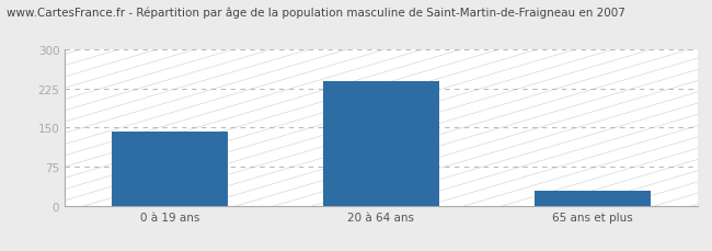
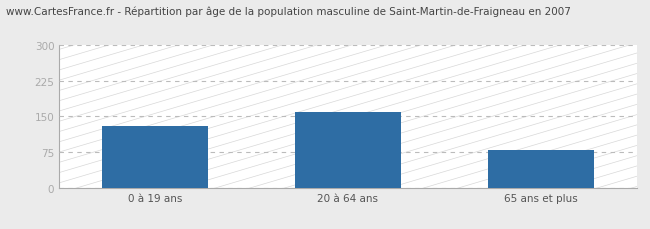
0 à 19 ans: 143 -> 130
20 à 64 ans: 238 -> 160
65 ans et plus: 28 -> 80
